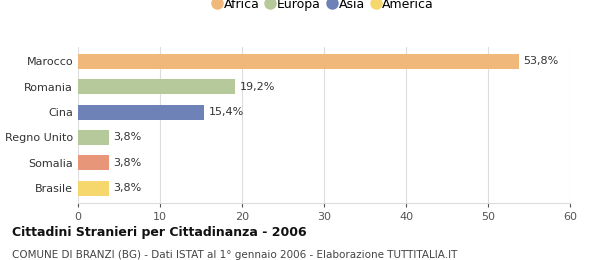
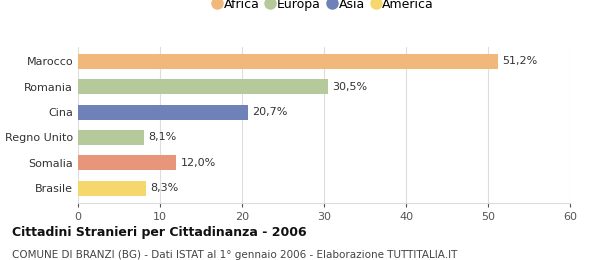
Marocco: 53,8% -> 51,2%
Romania: 19,2% -> 30,5%
Cina: 15,4% -> 20,7%
Regno Unito: 3,8% -> 8,1%
Somalia: 3,8% -> 12,0%
Brasile: 3,8% -> 8,3%
